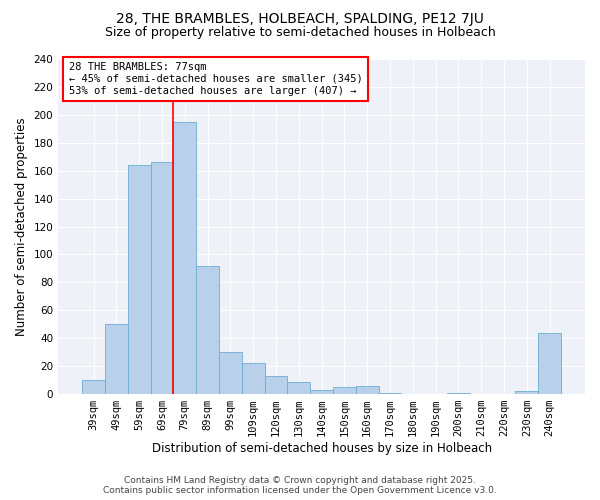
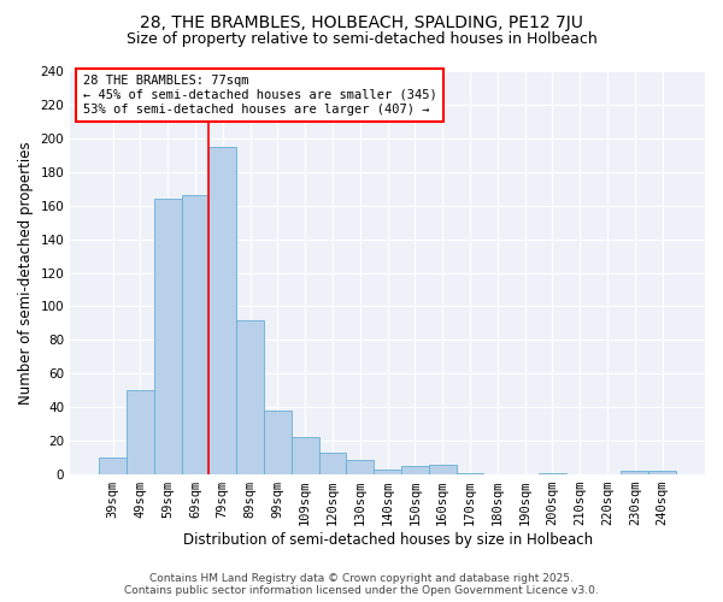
99sqm: 30 -> 38
240sqm: 44 -> 2
